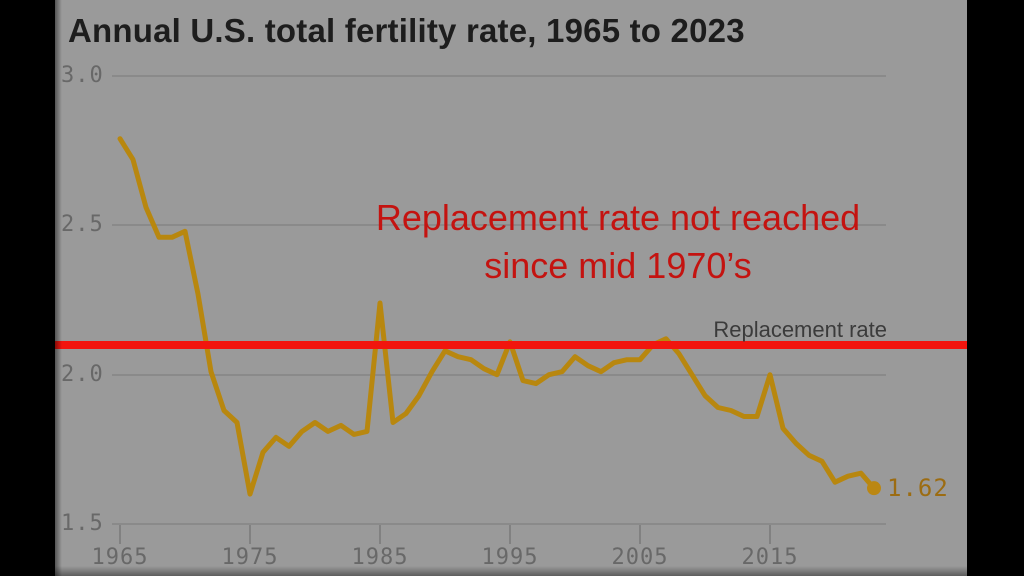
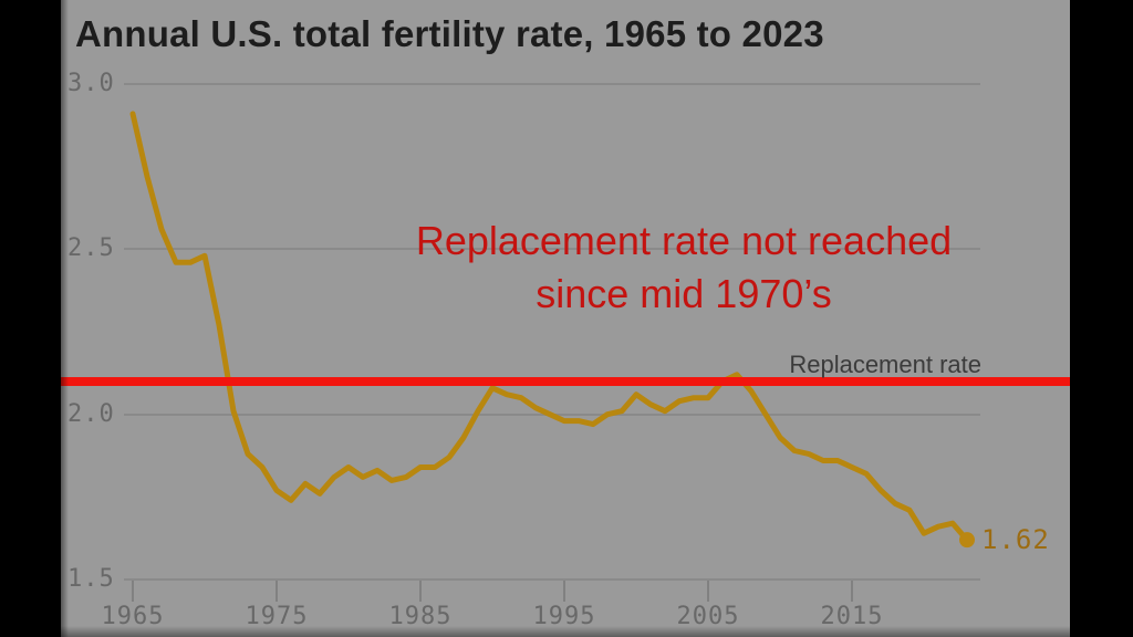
1965: 2.79 -> 2.91
1975: 1.60 -> 1.77
1985: 2.24 -> 1.84
1995: 2.11 -> 1.98
2015: 2.00 -> 1.84
